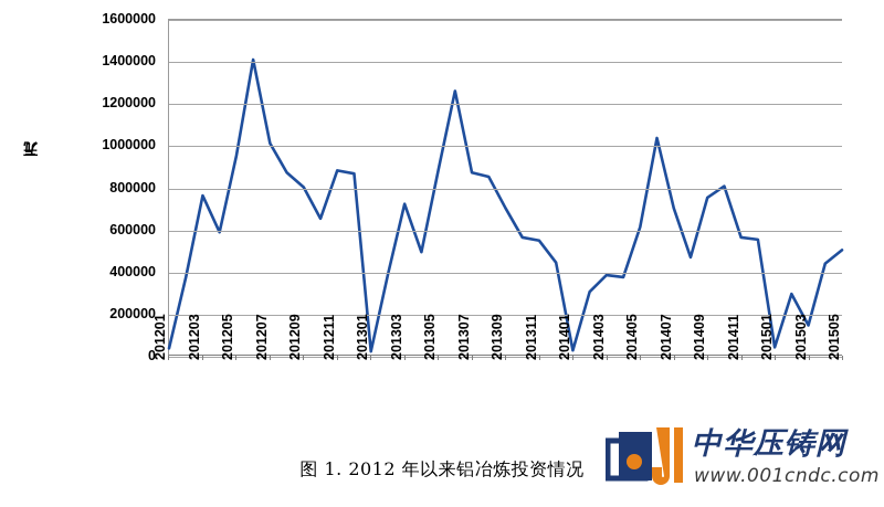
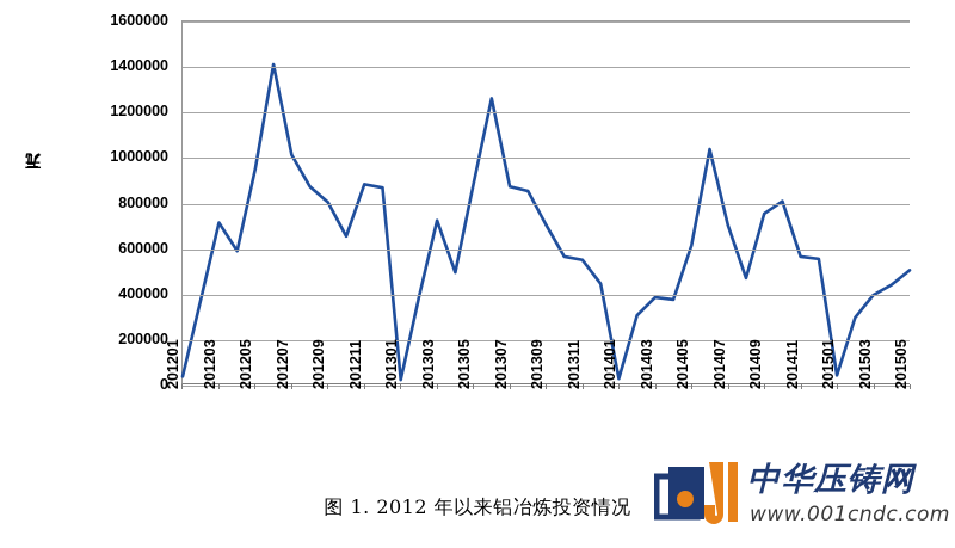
201203: 760000 -> 710000
201503: 140000 -> 390000
